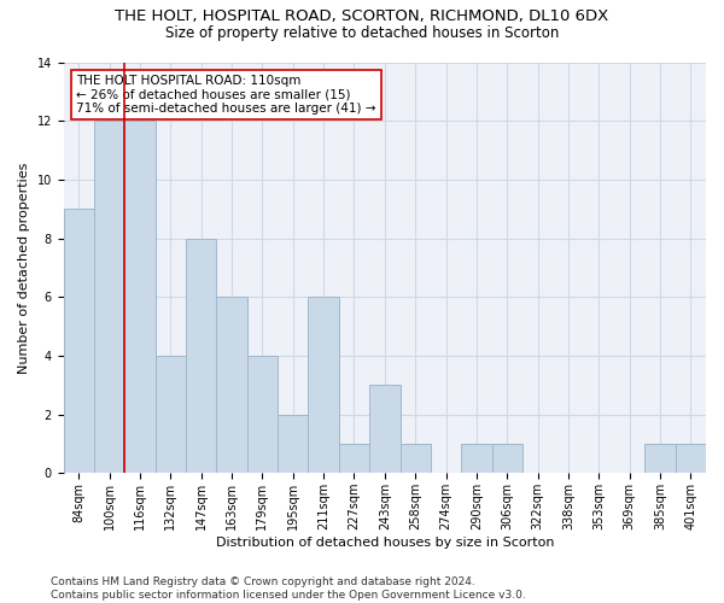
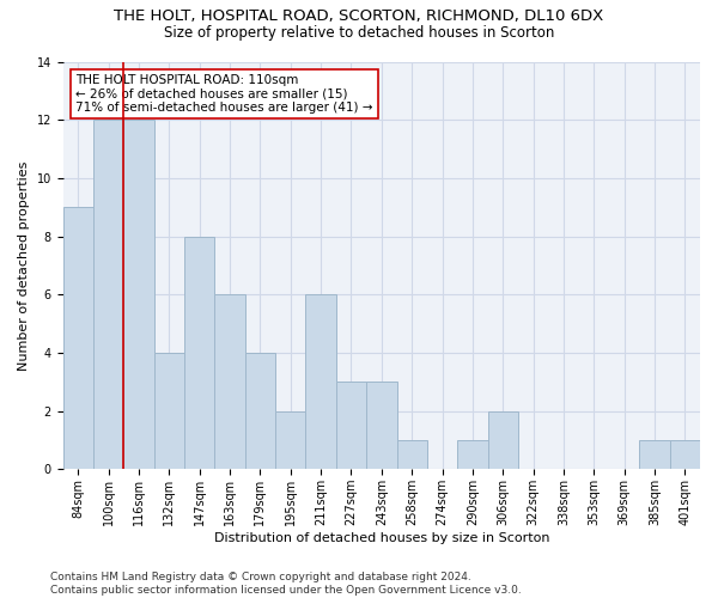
227sqm: 1 -> 3
306sqm: 1 -> 2
